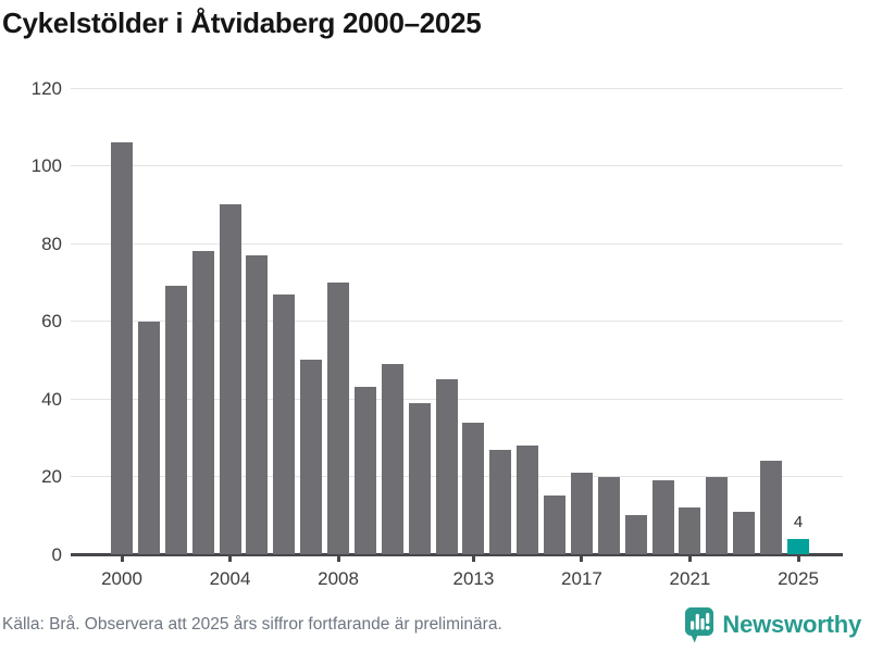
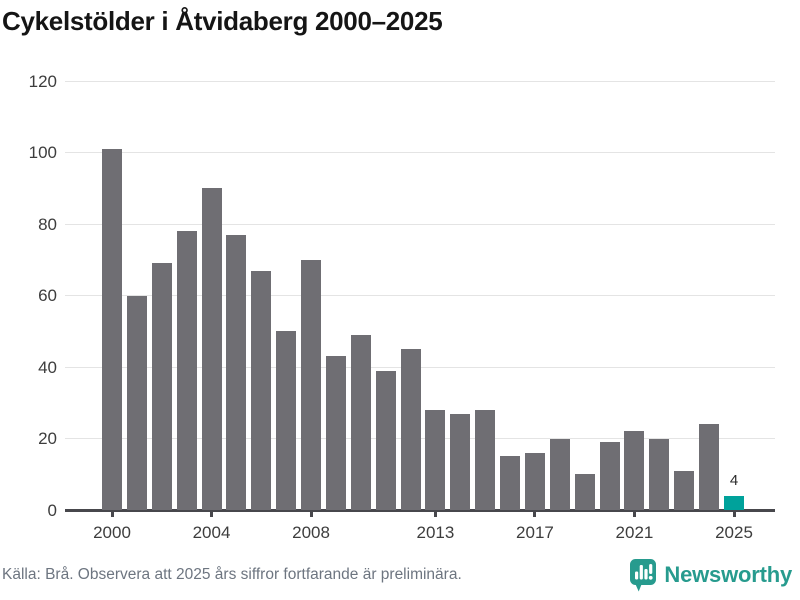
2000: 106 -> 101
2013: 34 -> 28
2017: 21 -> 16
2021: 12 -> 22
